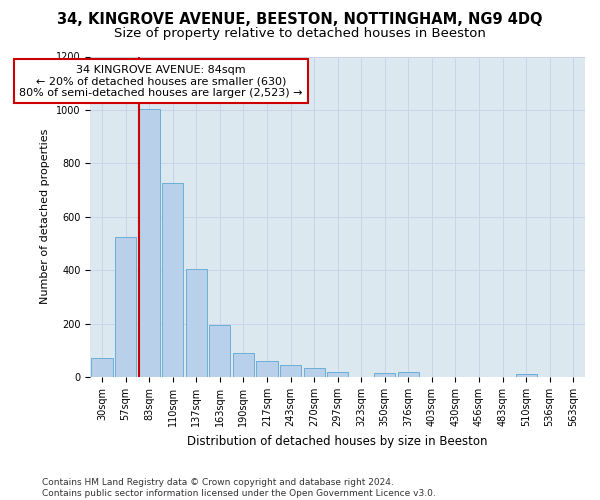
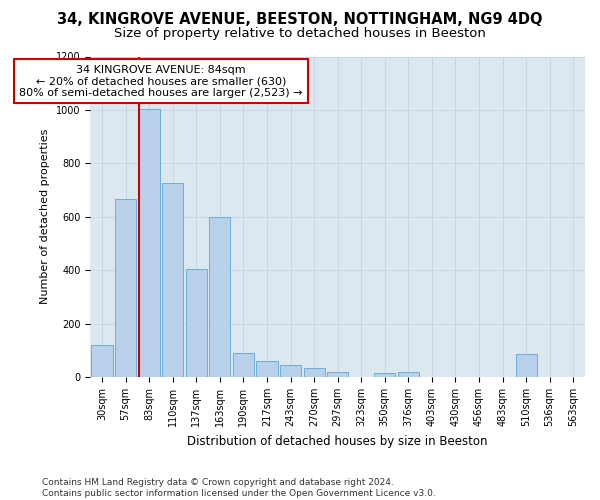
30sqm: 70 -> 120
57sqm: 525 -> 665
163sqm: 195 -> 600
510sqm: 10 -> 85
